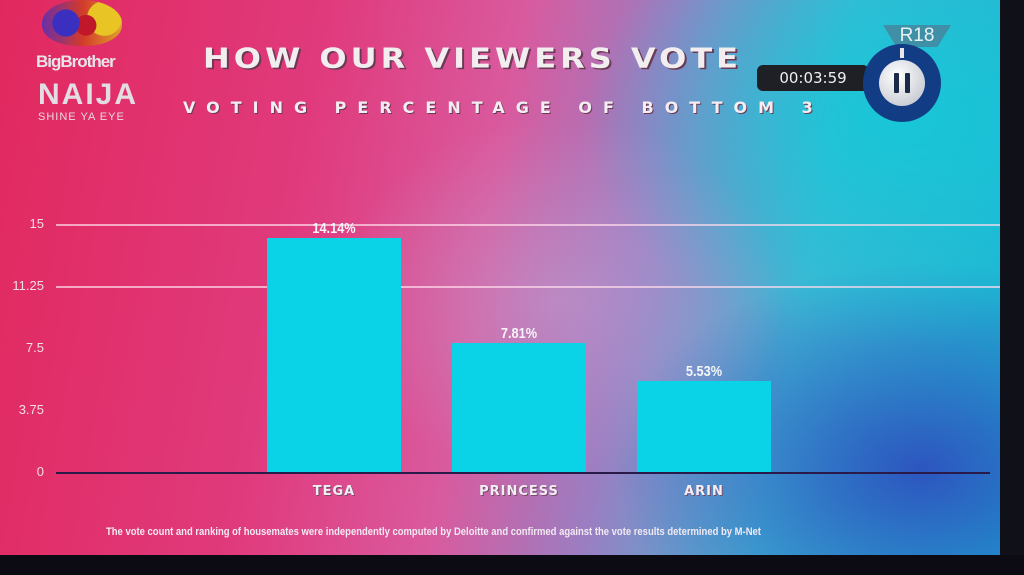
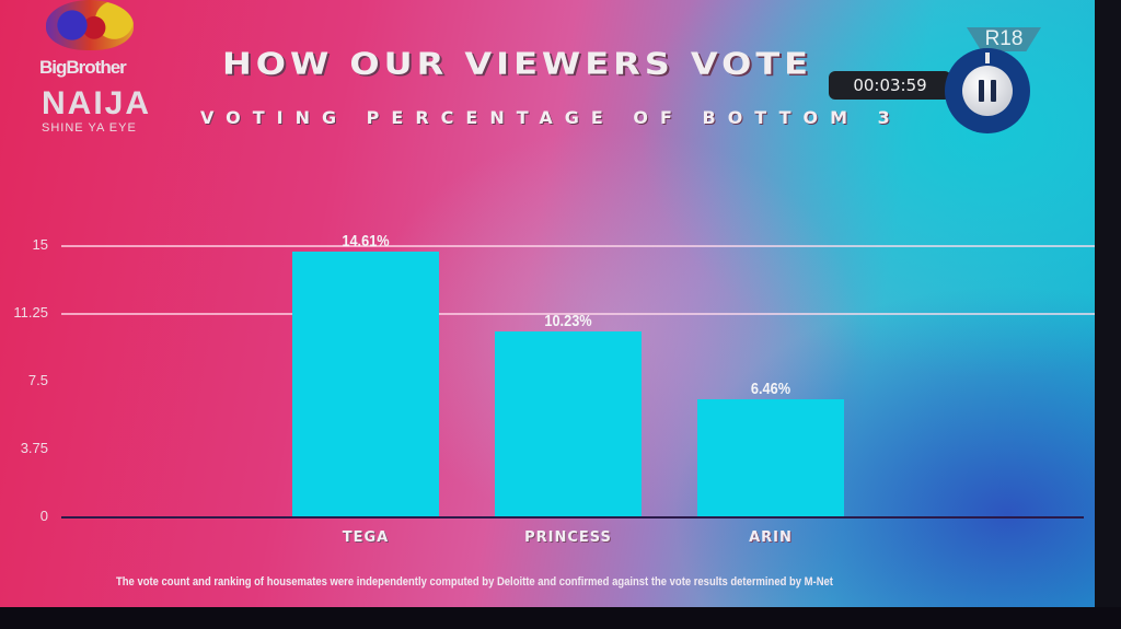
TEGA: 14.14% -> 14.61%
PRINCESS: 7.81% -> 10.23%
ARIN: 5.53% -> 6.46%
